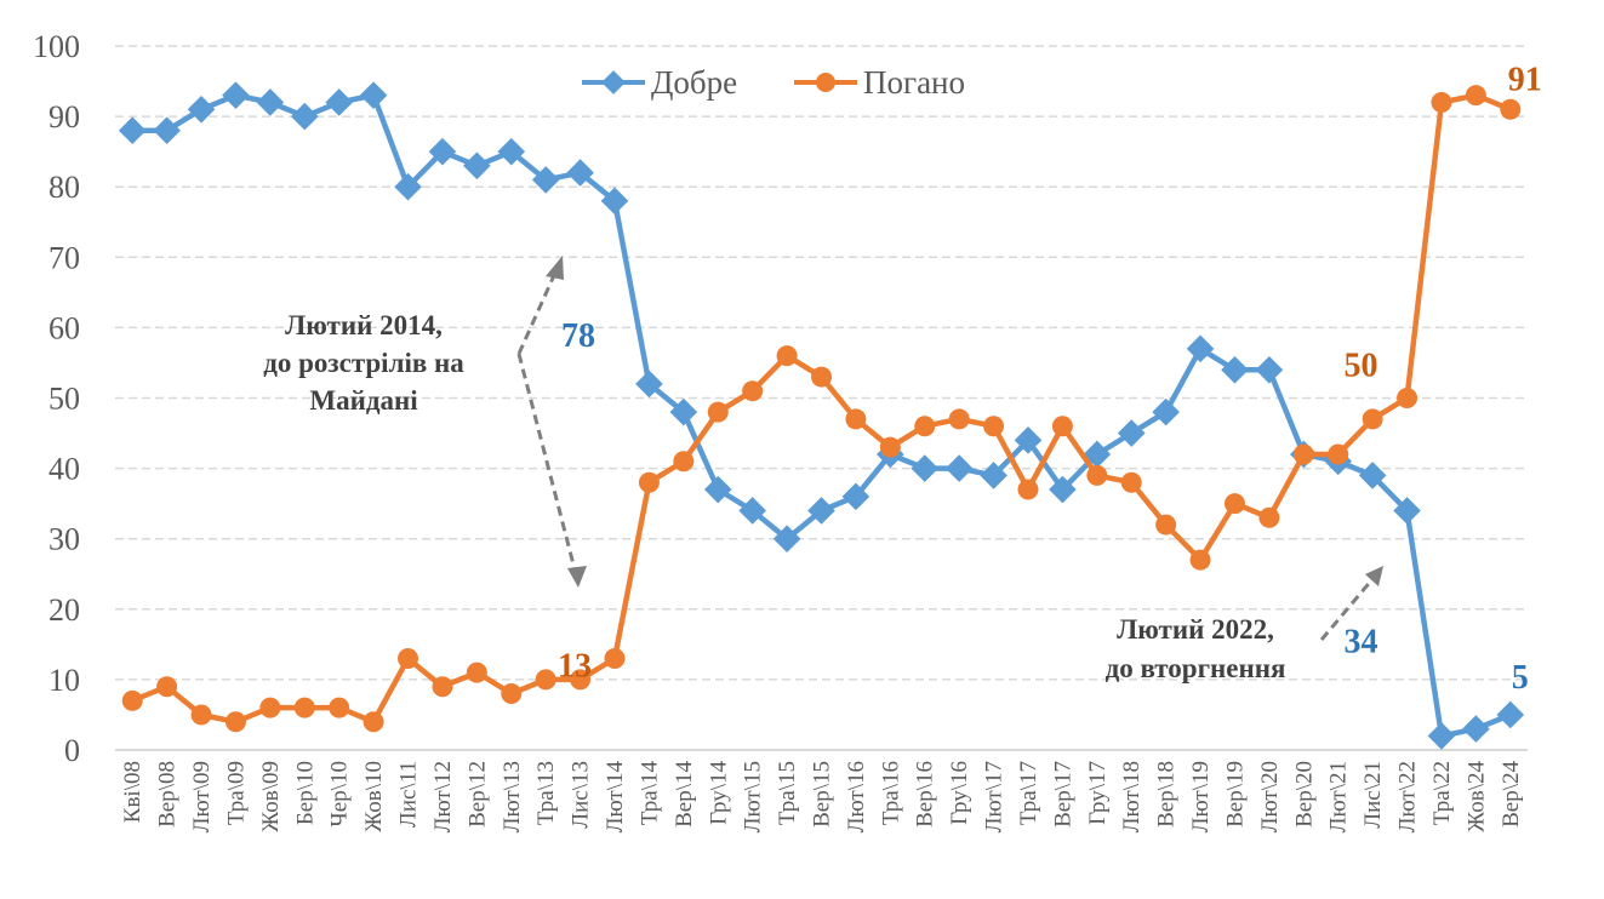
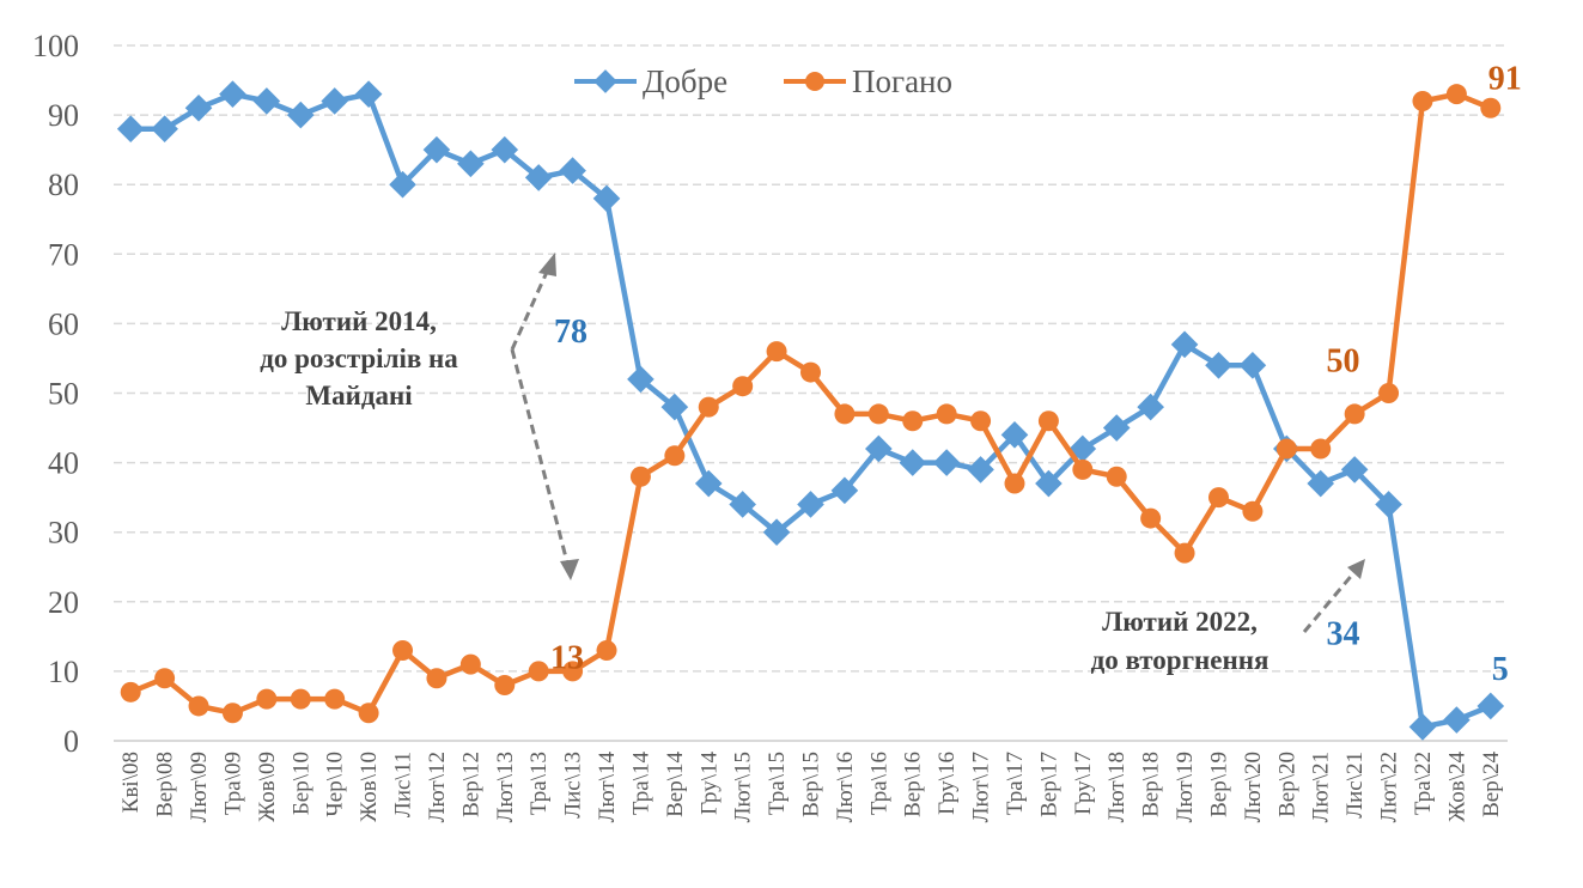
Погано/Тра\16: 43 -> 47
Добре/Лют\21: 41 -> 37
